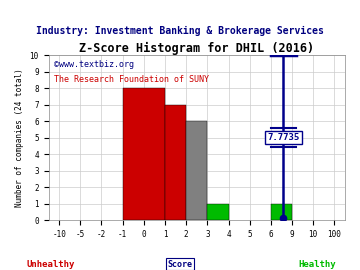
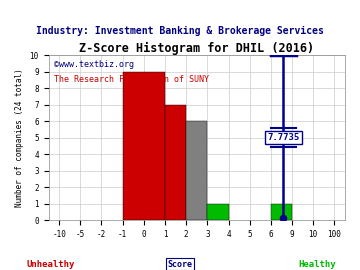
0: 8 -> 9
